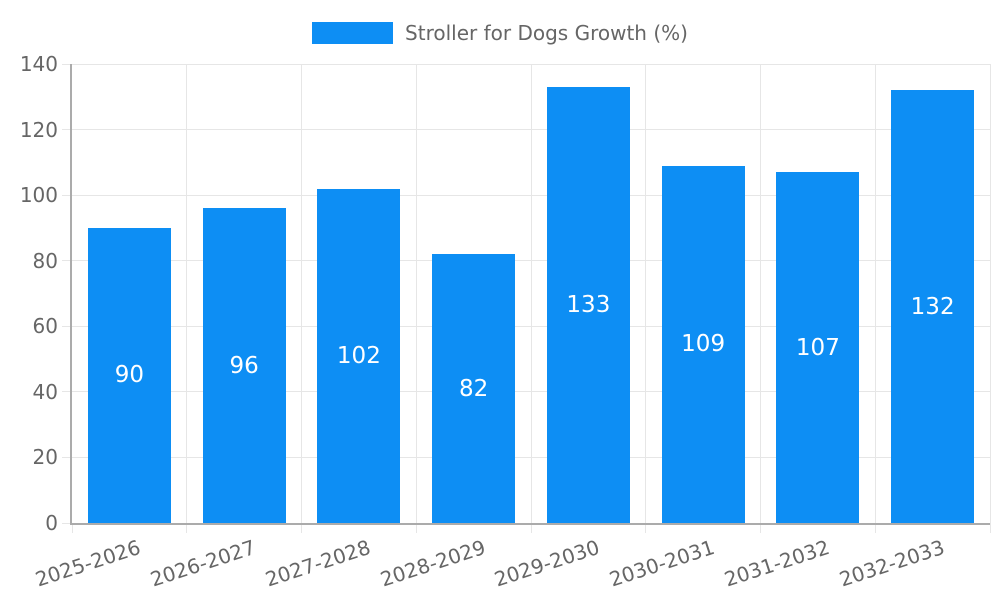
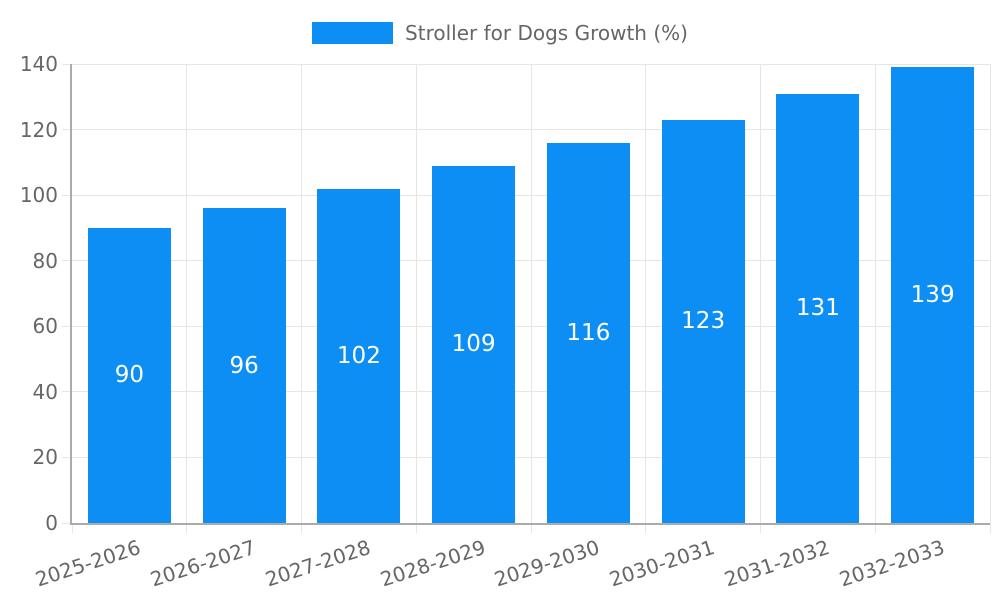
2028-2029: 82 -> 109
2029-2030: 133 -> 116
2030-2031: 109 -> 123
2031-2032: 107 -> 131
2032-2033: 132 -> 139
